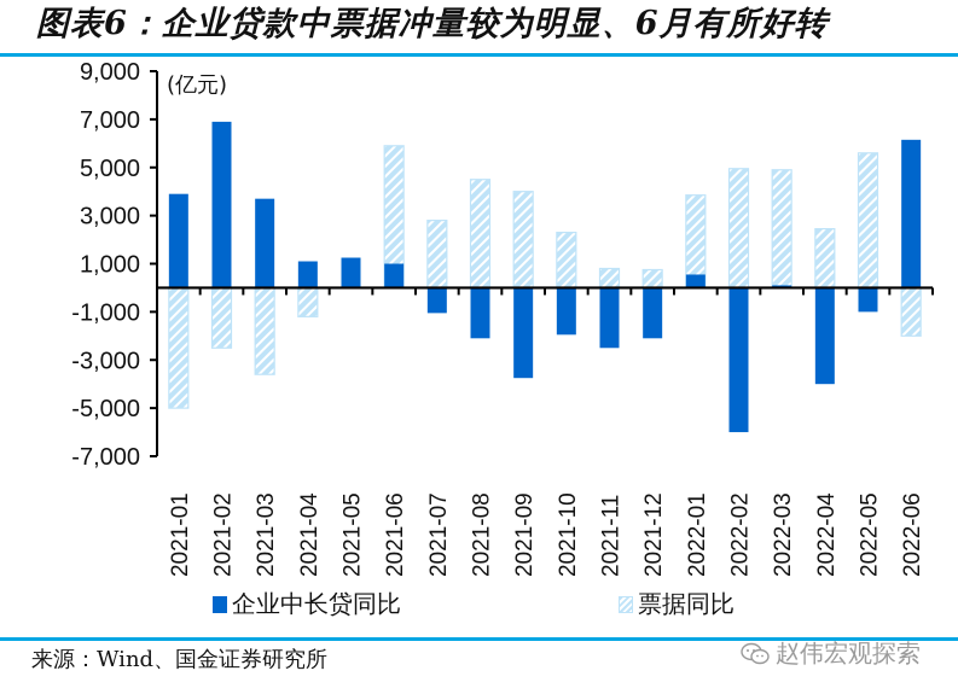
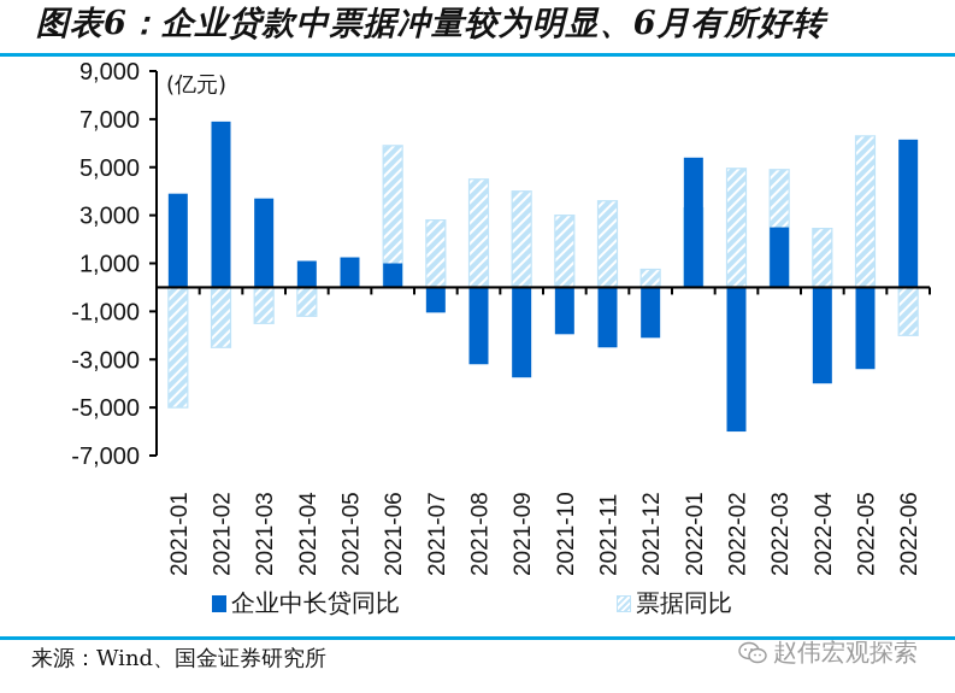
票据同比/2021-03: -3600 -> -1500
企业中长贷同比/2021-08: -2100 -> -3200
票据同比/2021-10: 2300 -> 3000
票据同比/2021-11: 800 -> 3600
企业中长贷同比/2022-01: 600 -> 5400
票据同比/2022-01: 3800 -> 3300
企业中长贷同比/2022-03: 100 -> 2500
企业中长贷同比/2022-05: -1000 -> -3400
票据同比/2022-05: 5600 -> 6300
